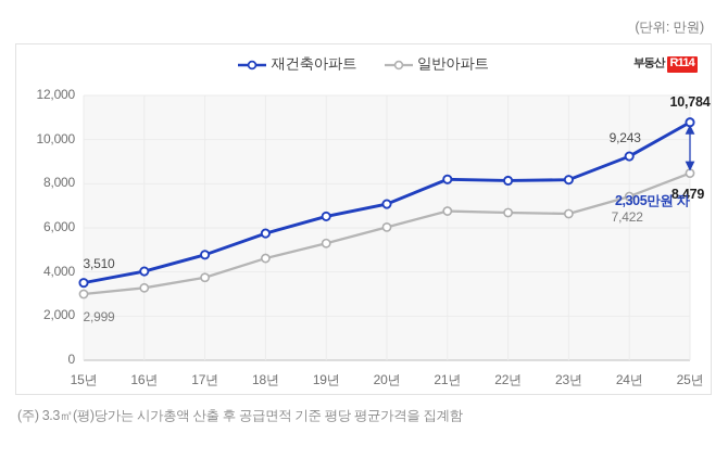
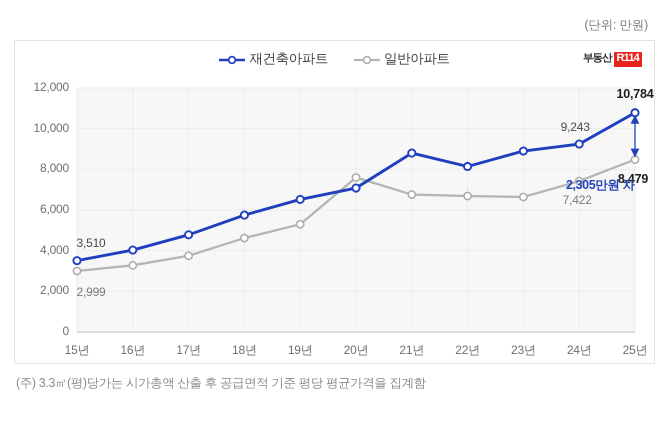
일반아파트/20년: 6000 -> 7600
재건축아파트/21년: 8200 -> 8800
재건축아파트/23년: 8200 -> 8900
